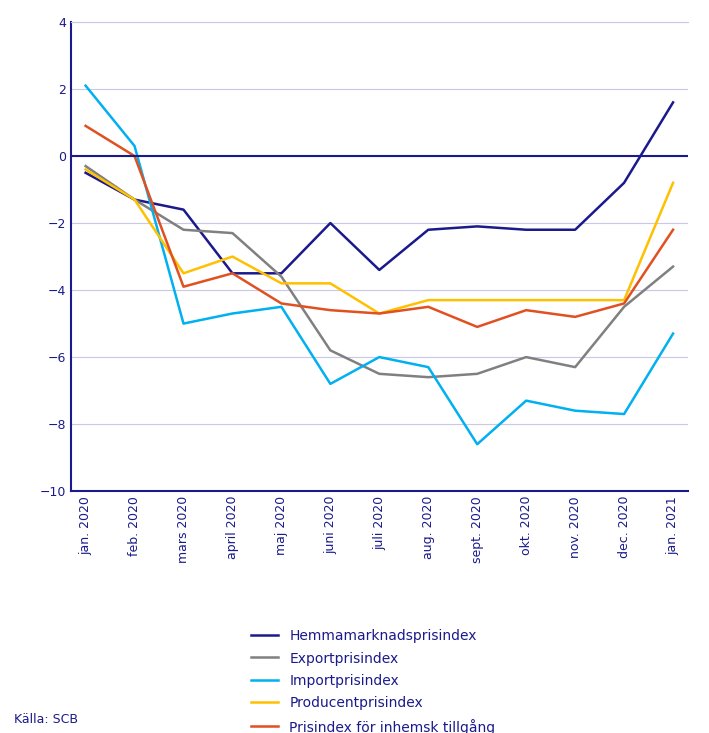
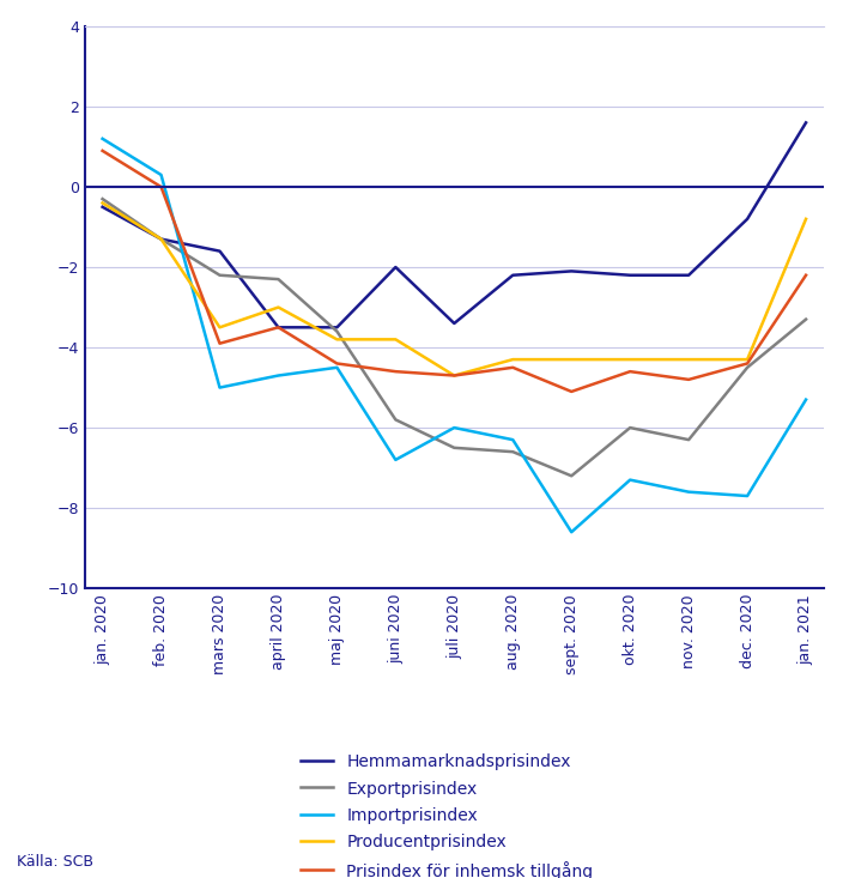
Importprisindex/jan. 2020: 2.1 -> 1.2
Exportprisindex/sept. 2020: -6.5 -> -7.2
